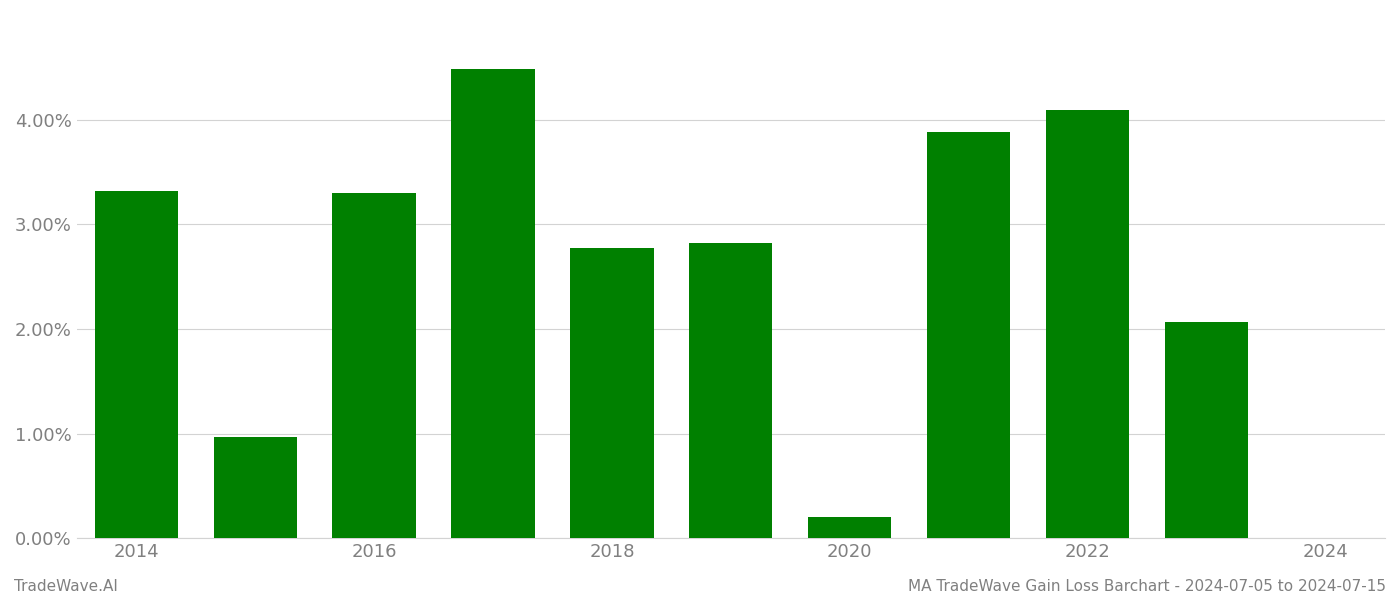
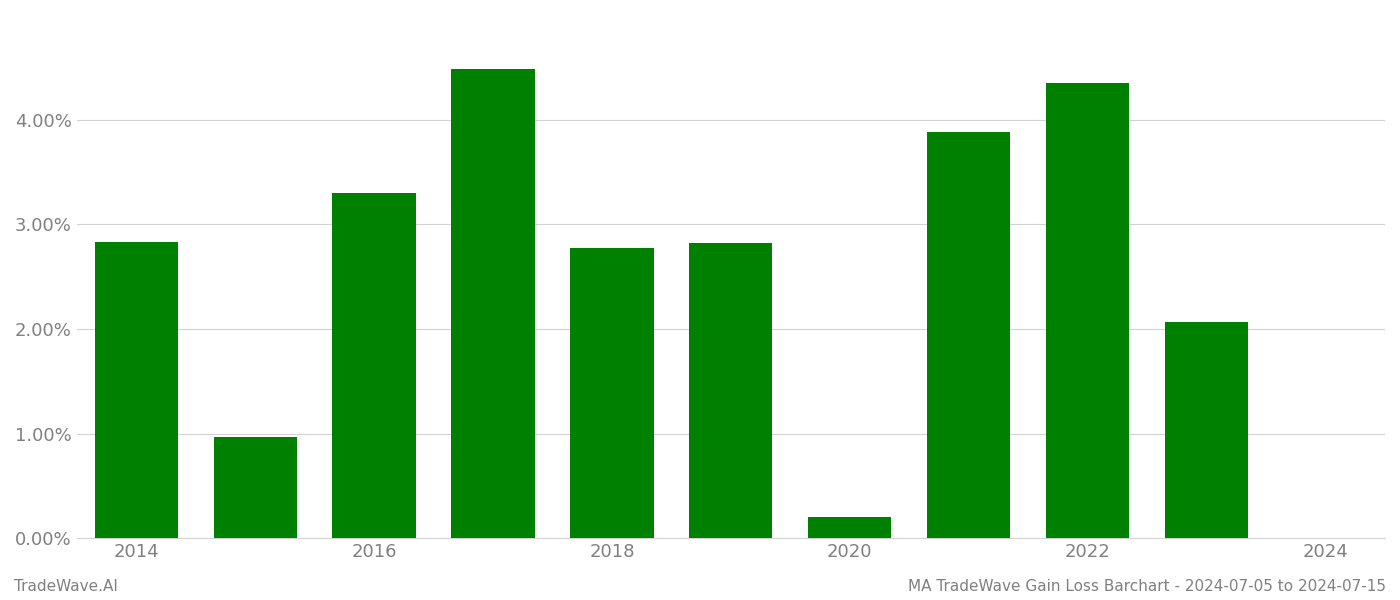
2014: 3.32% -> 2.83%
2022: 4.09% -> 4.35%
